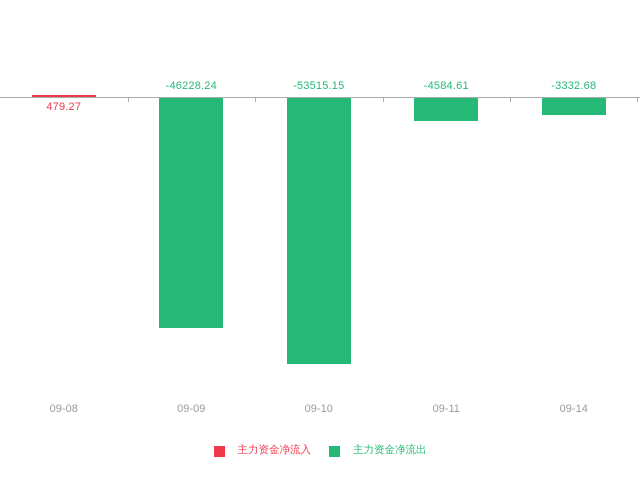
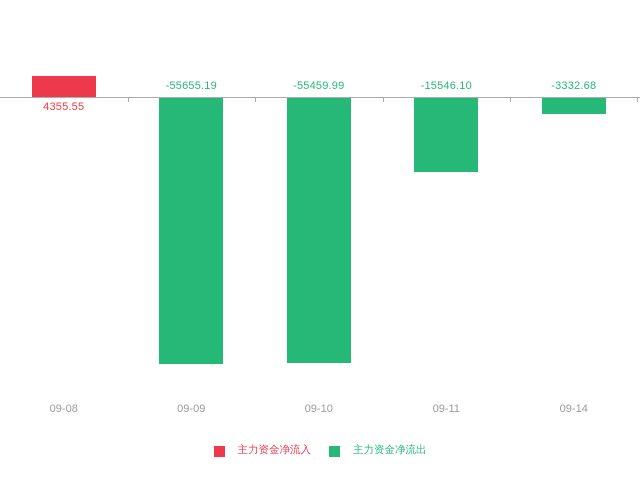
09-08: 479.27 -> 4355.55
09-09: -46228.24 -> -55655.19
09-10: -53515.15 -> -55459.99
09-11: -4584.61 -> -15546.10
